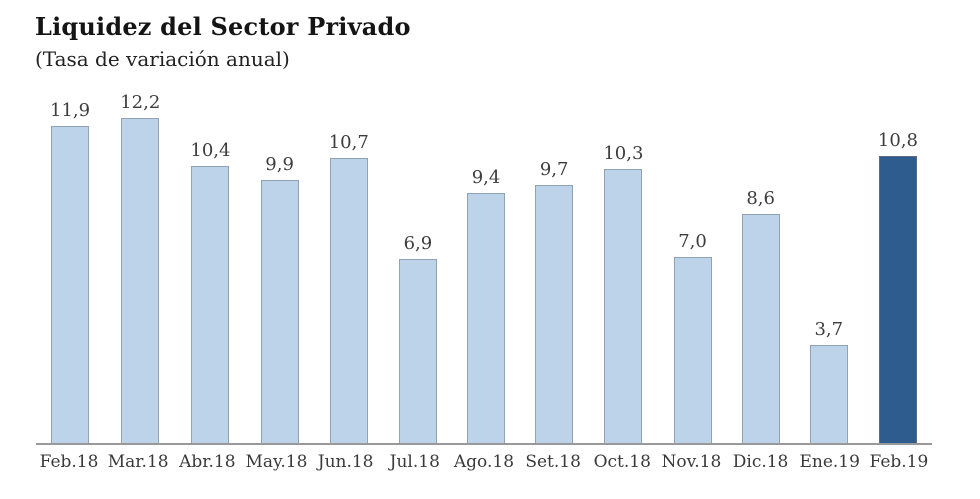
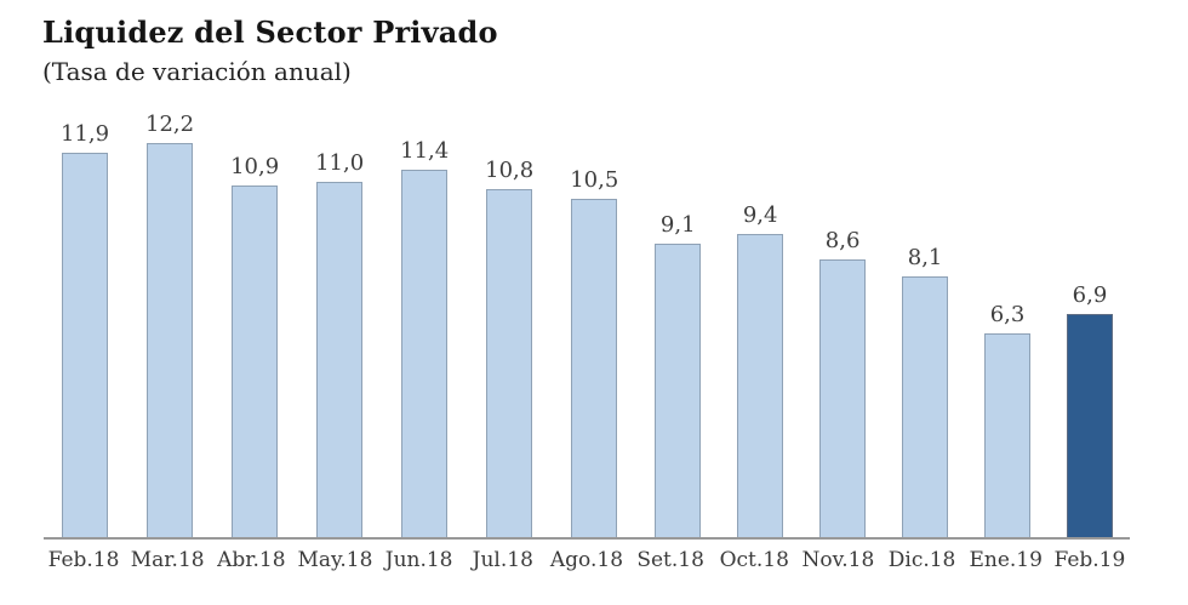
Abr.18: 10,4 -> 10,9
May.18: 9,9 -> 11,0
Jun.18: 10,7 -> 11,4
Jul.18: 6,9 -> 10,8
Ago.18: 9,4 -> 10,5
Set.18: 9,7 -> 9,1
Oct.18: 10,3 -> 9,4
Nov.18: 7,0 -> 8,6
Dic.18: 8,6 -> 8,1
Ene.19: 3,7 -> 6,3
Feb.19: 10,8 -> 6,9
